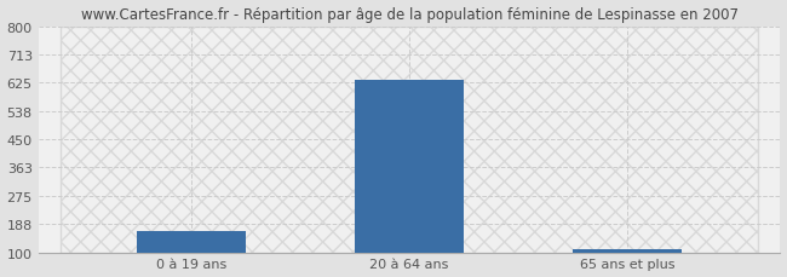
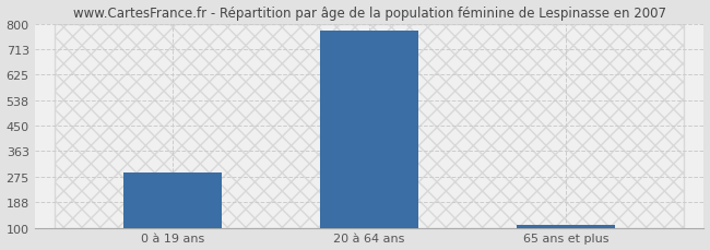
0 à 19 ans: 165 -> 290
20 à 64 ans: 635 -> 775
